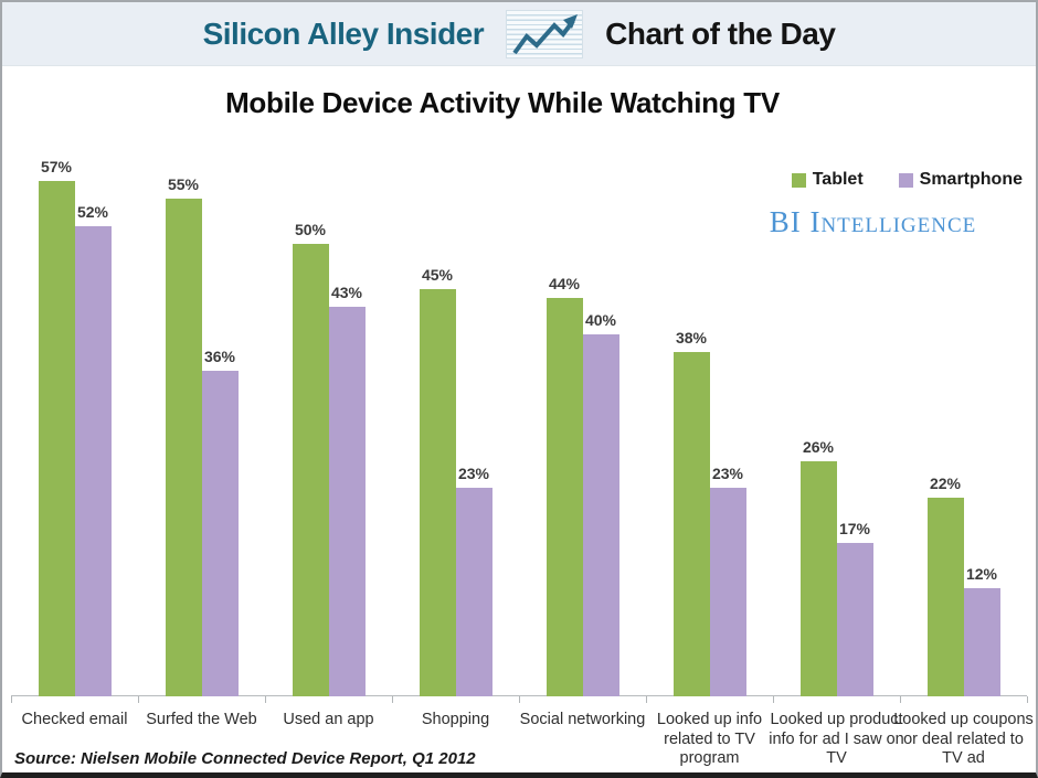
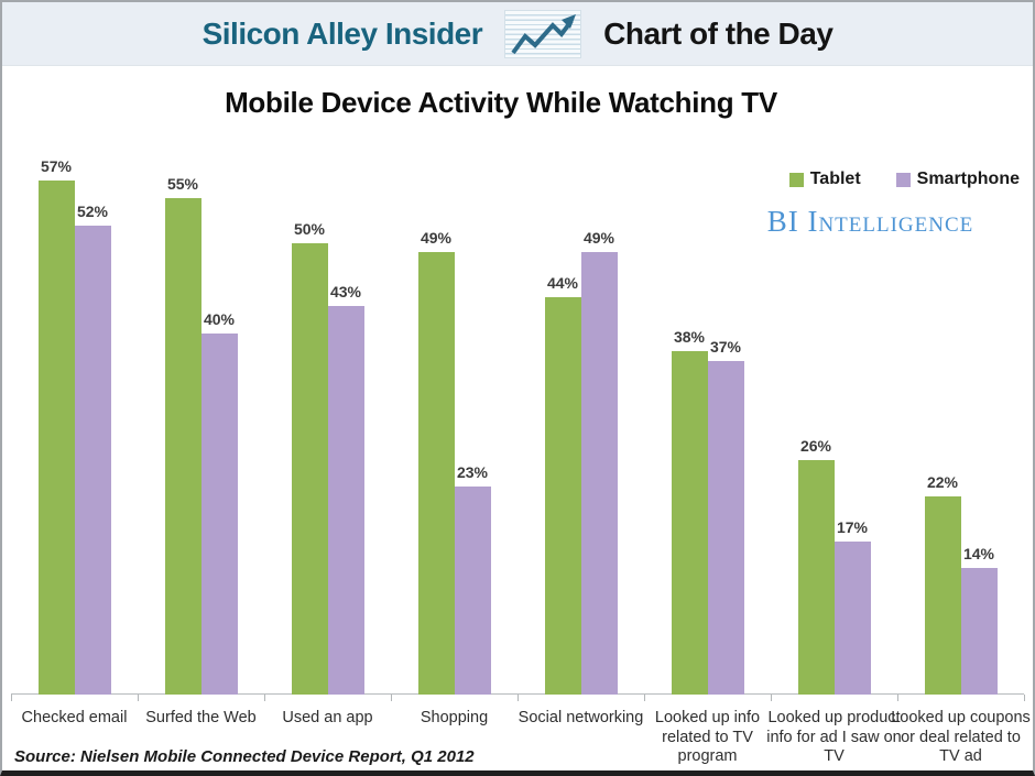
Smartphone/Surfed the Web: 36% -> 40%
Tablet/Shopping: 45% -> 49%
Smartphone/Social networking: 40% -> 49%
Smartphone/Looked up info related to TV program: 23% -> 37%
Smartphone/Looked up coupons or deal related to TV ad: 12% -> 14%
